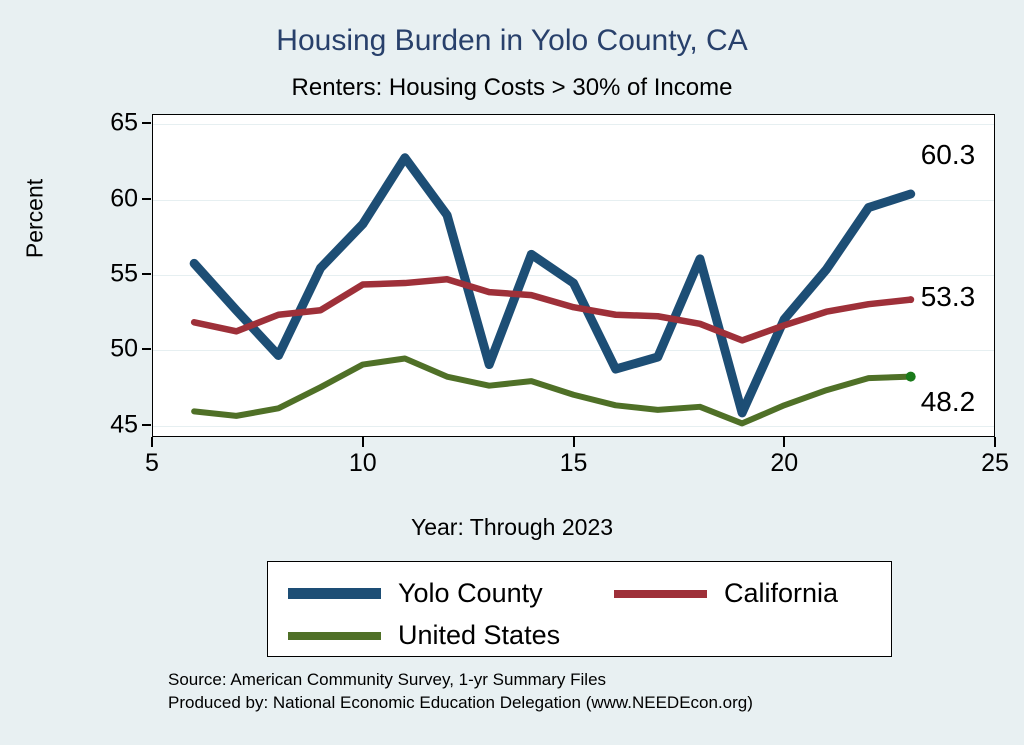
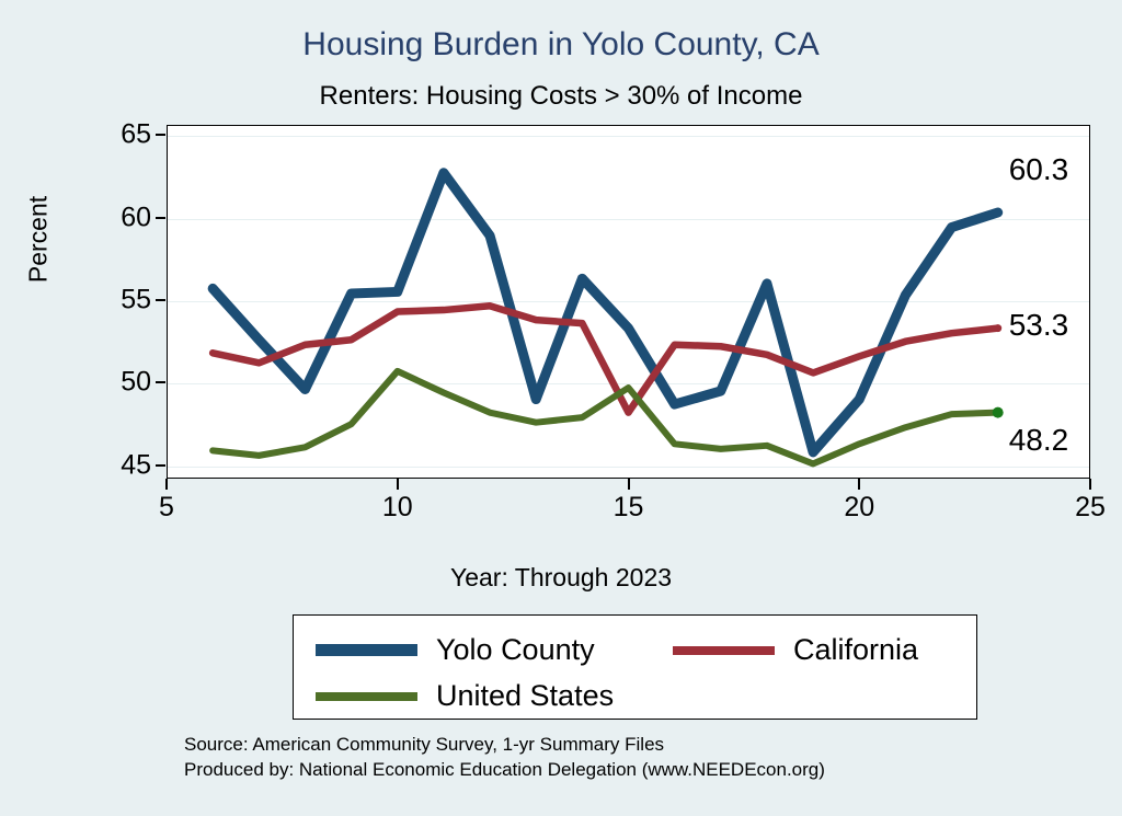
Yolo County/10: 58.3 -> 55.5
United States/10: 49.0 -> 50.7
Yolo County/15: 54.4 -> 53.3
California/15: 52.8 -> 48.2
United States/15: 47.0 -> 49.7
Yolo County/20: 52.0 -> 49.0
